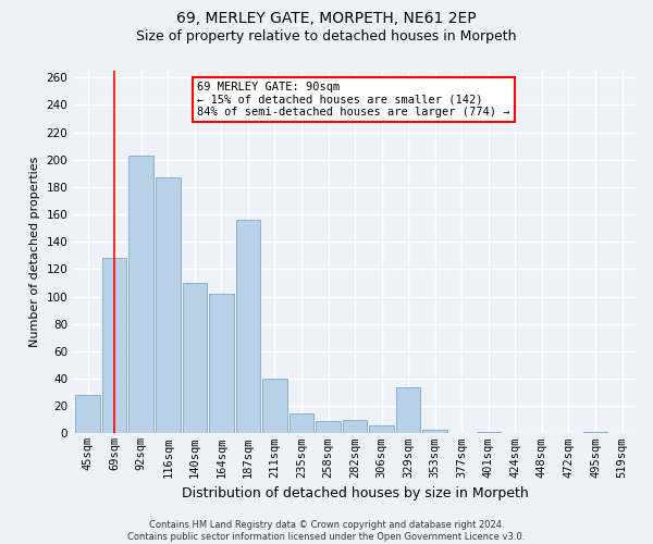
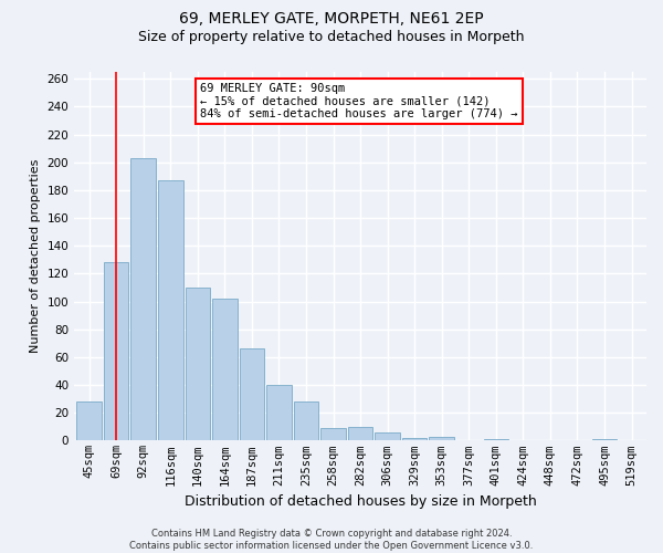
187sqm: 156 -> 66
235sqm: 15 -> 28
329sqm: 34 -> 2
